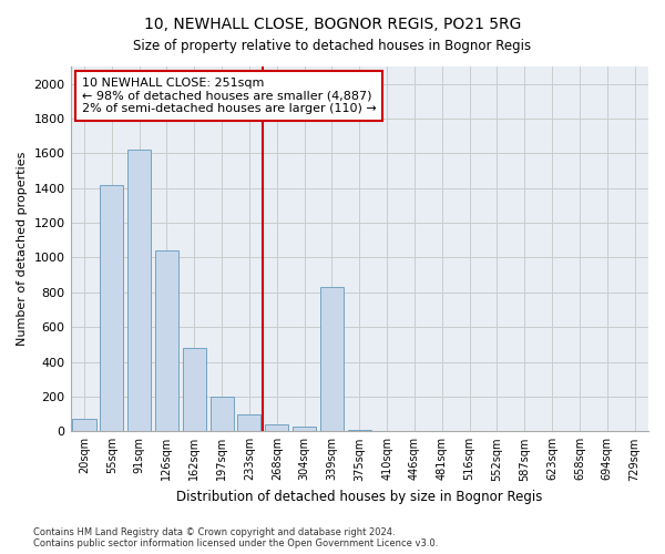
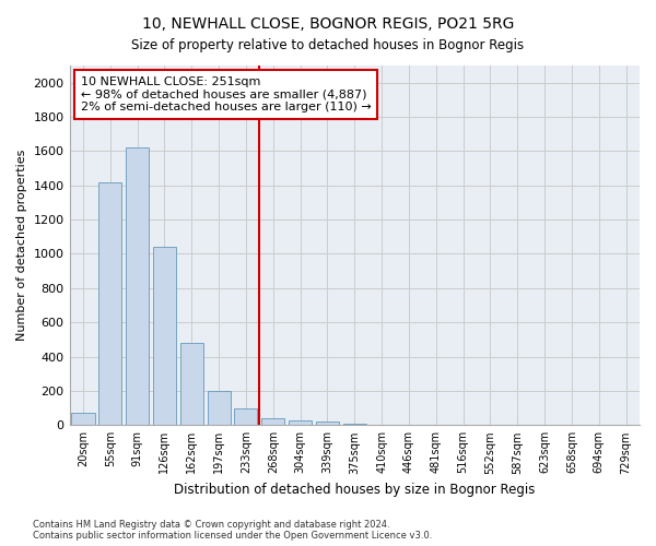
339sqm: 830 -> 20
